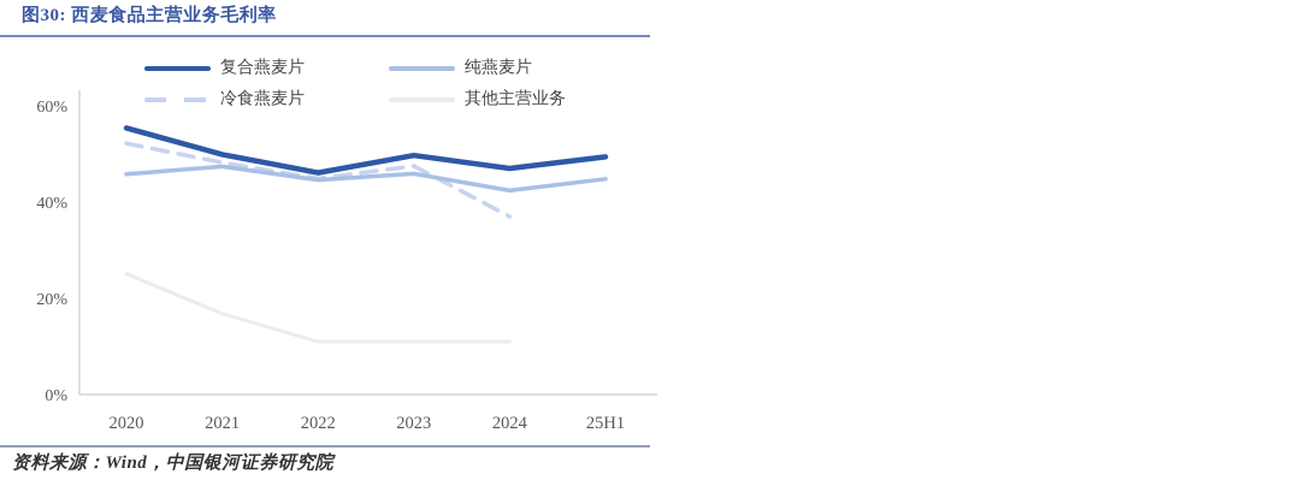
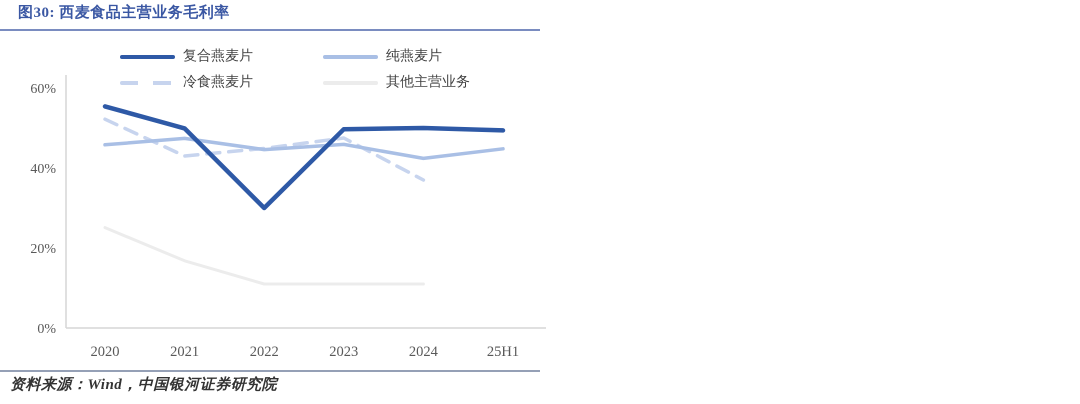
冷食燕麦片/2021: 48% -> 43%
复合燕麦片/2022: 46% -> 30%
复合燕麦片/2024: 47% -> 50%
